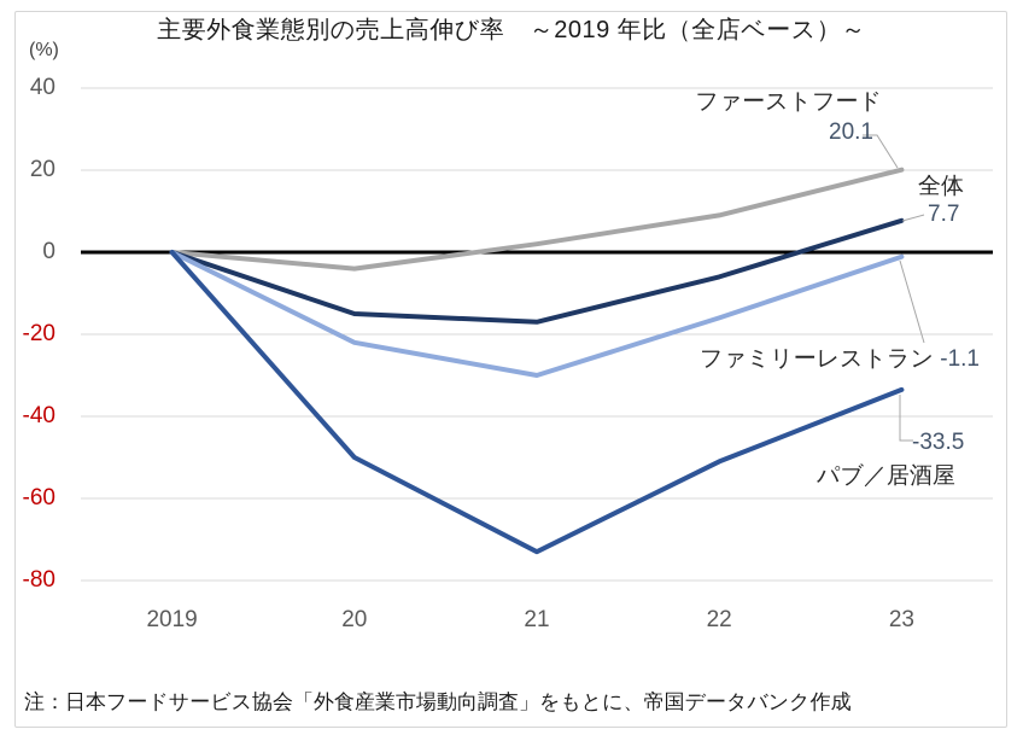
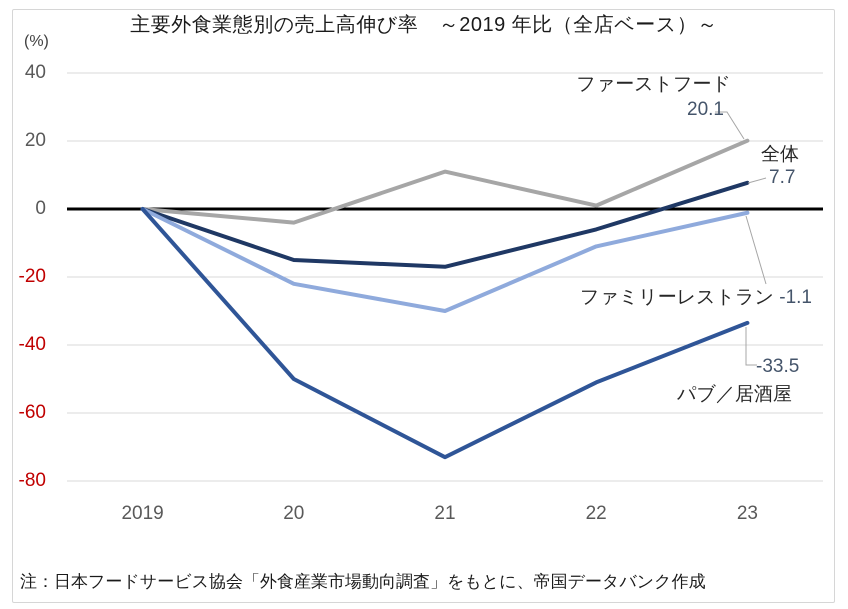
ファーストフード/21: 2 -> 11
ファーストフード/22: 9 -> 1
ファミリーレストラン/22: -16 -> -11
